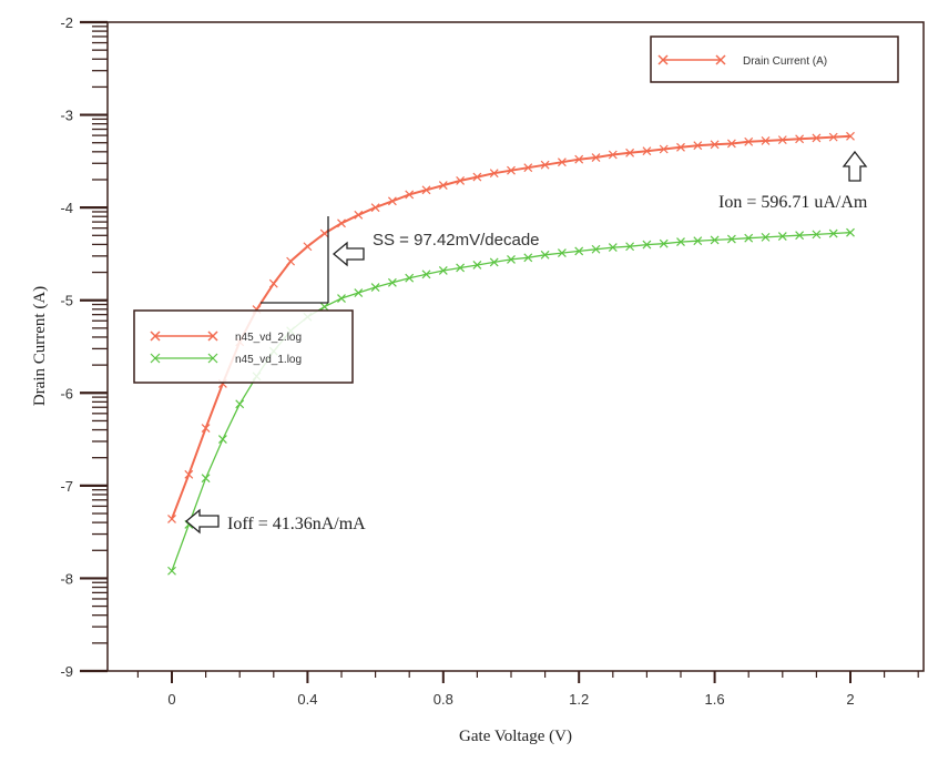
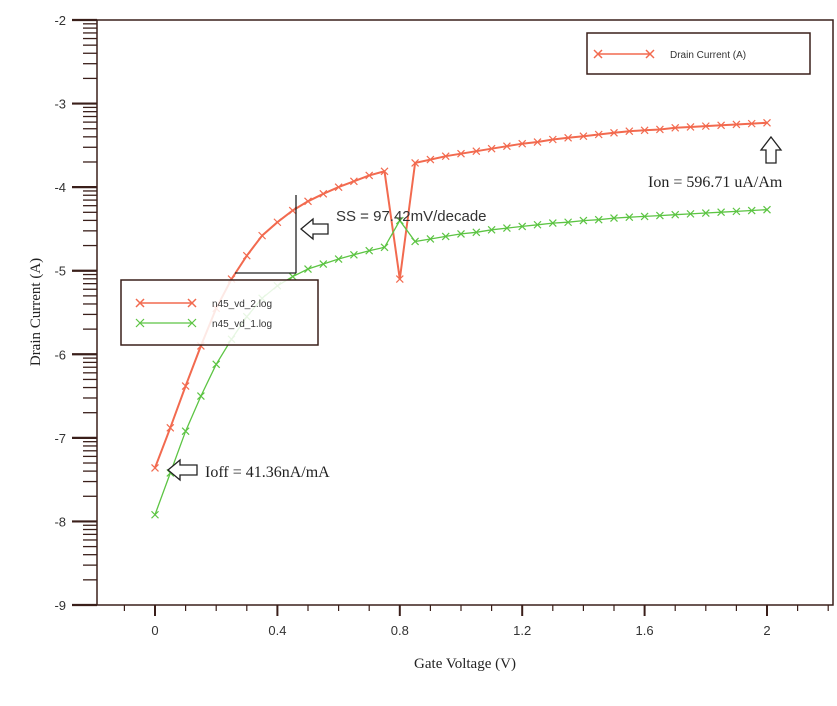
n45_vd_2.log/0.8: -3.8 -> -5.1
n45_vd_1.log/0.8: -4.7 -> -4.4
